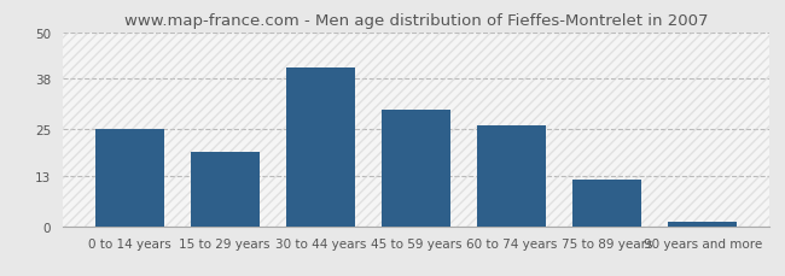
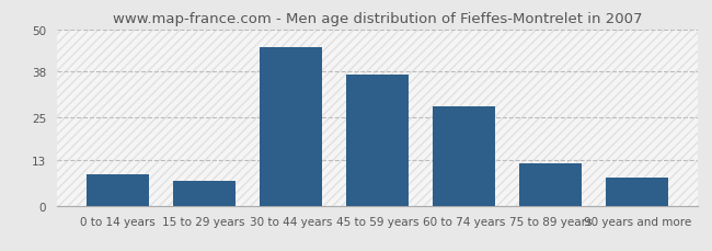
0 to 14 years: 25 -> 9
15 to 29 years: 19 -> 7
30 to 44 years: 41 -> 45
45 to 59 years: 30 -> 37
60 to 74 years: 26 -> 28
90 years and more: 1 -> 8
